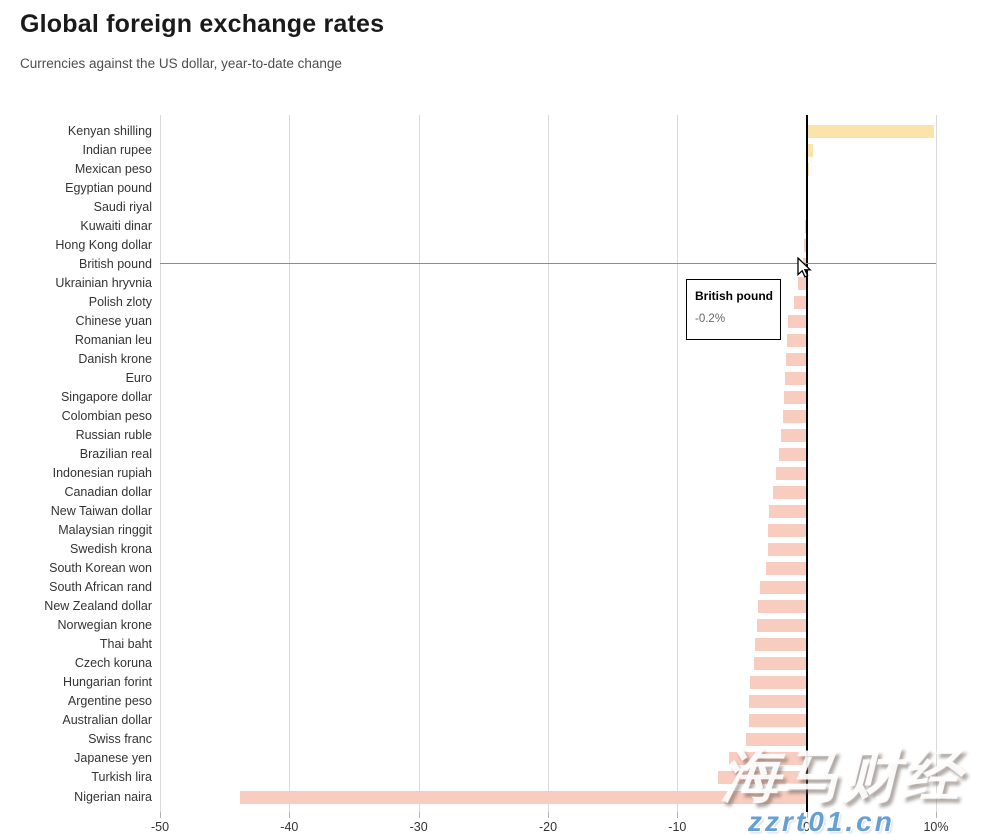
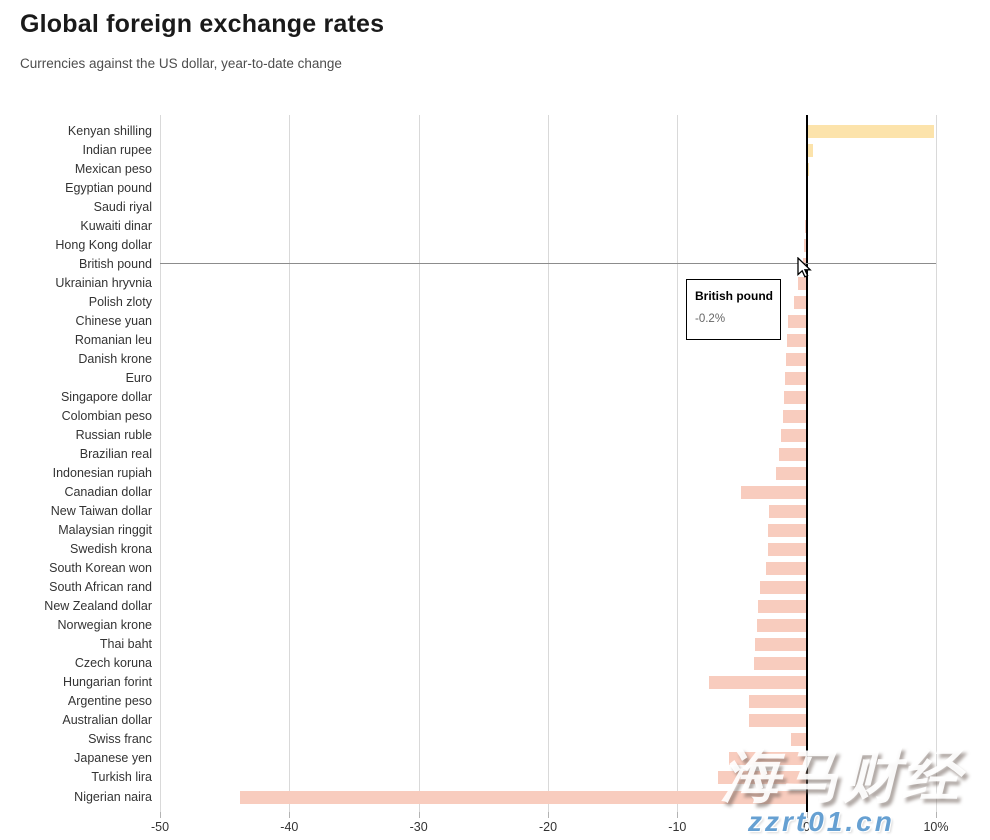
Canadian dollar: -2.5% -> -5.0%
Hungarian forint: -4.3% -> -7.5%
Swiss franc: -4.6% -> -1.1%
